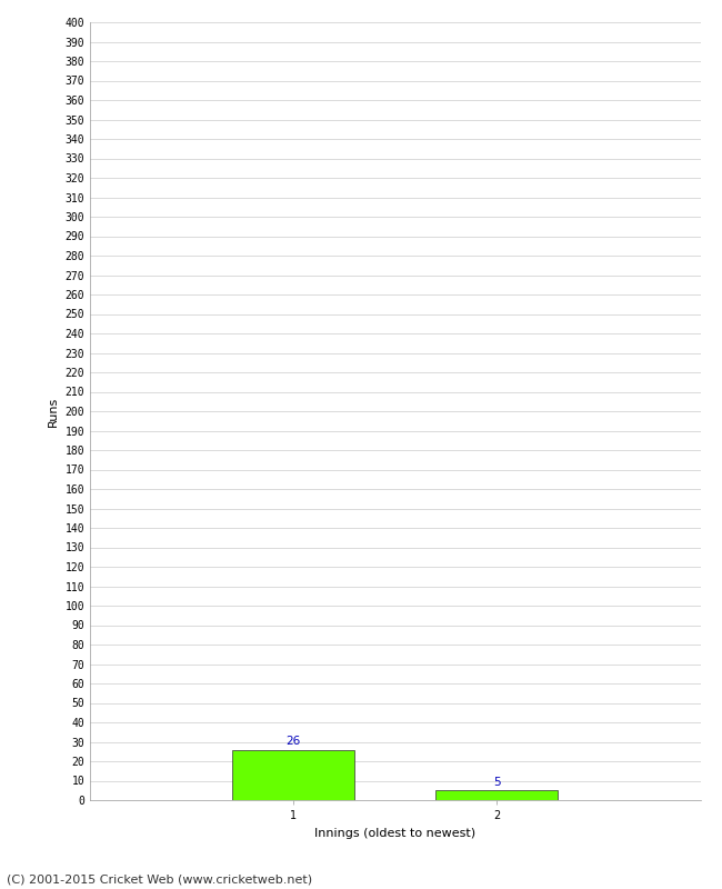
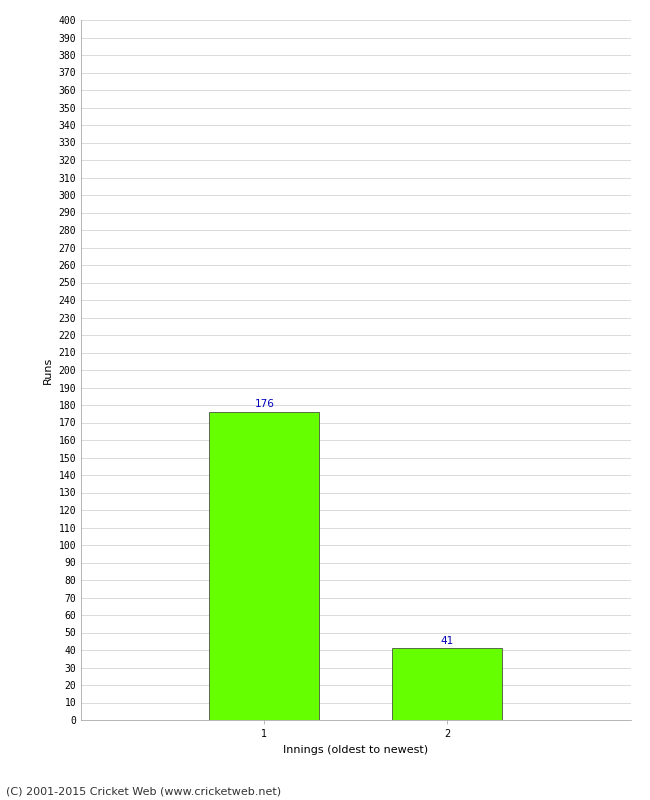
1: 26 -> 176
2: 5 -> 41
